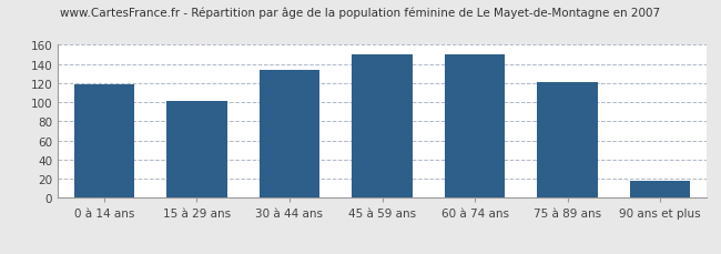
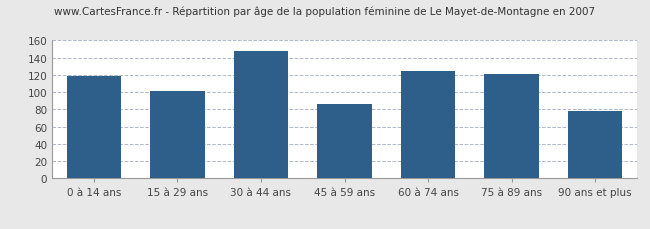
30 à 44 ans: 134 -> 148
45 à 59 ans: 150 -> 86
60 à 74 ans: 150 -> 124
90 ans et plus: 18 -> 78
